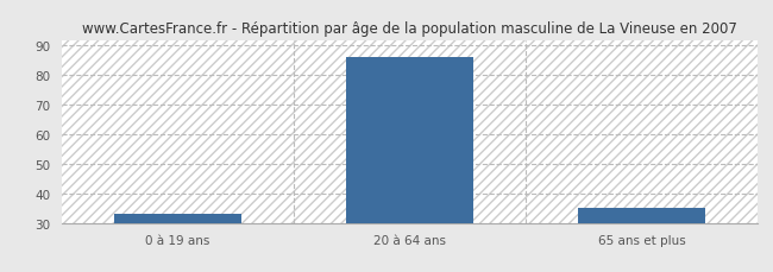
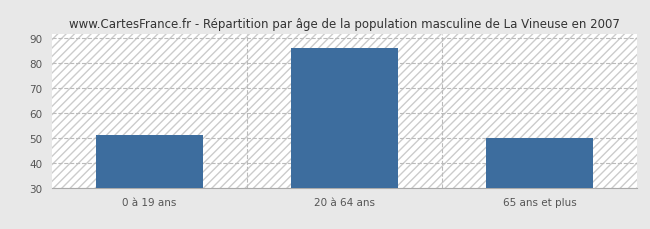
0 à 19 ans: 33 -> 51
65 ans et plus: 35 -> 50
